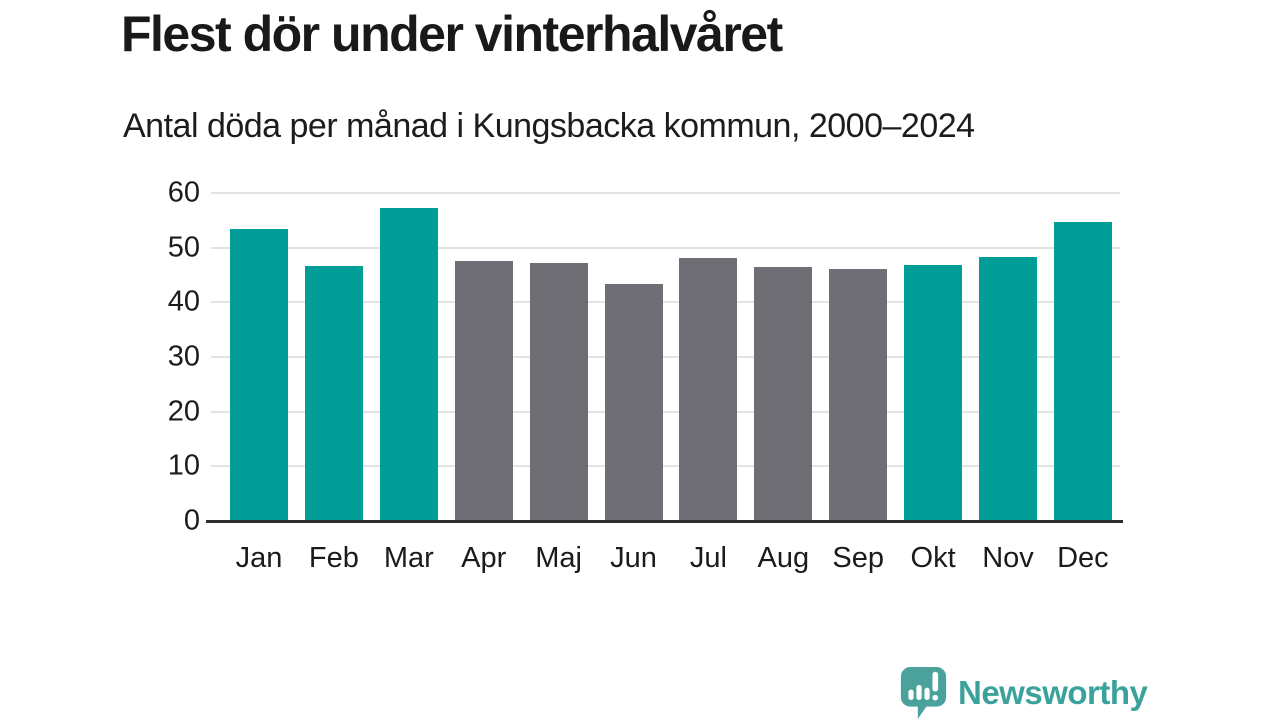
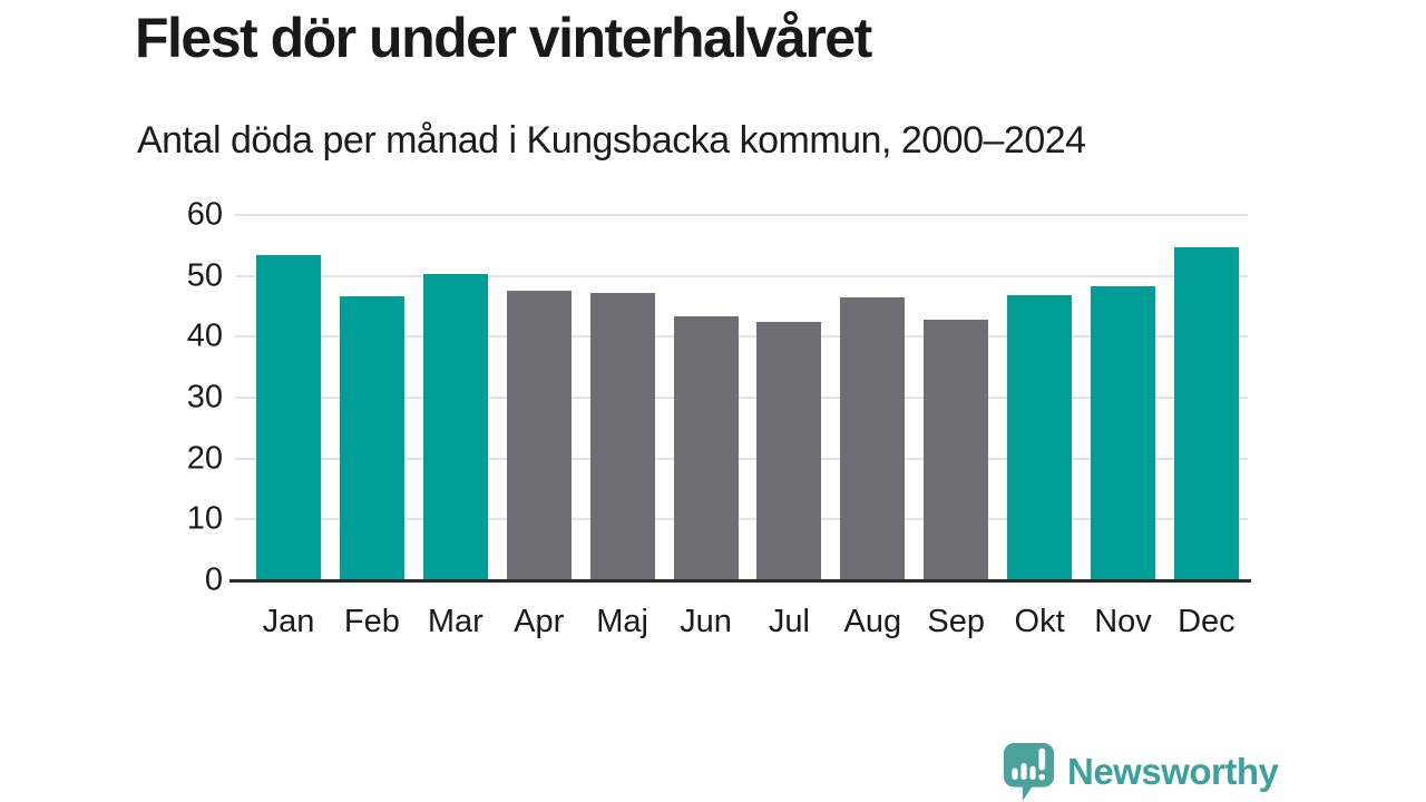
Mar: 57 -> 50
Jul: 48 -> 42
Sep: 46 -> 43
